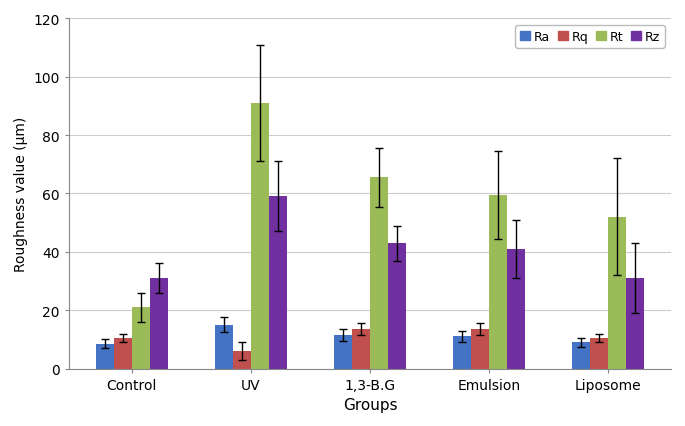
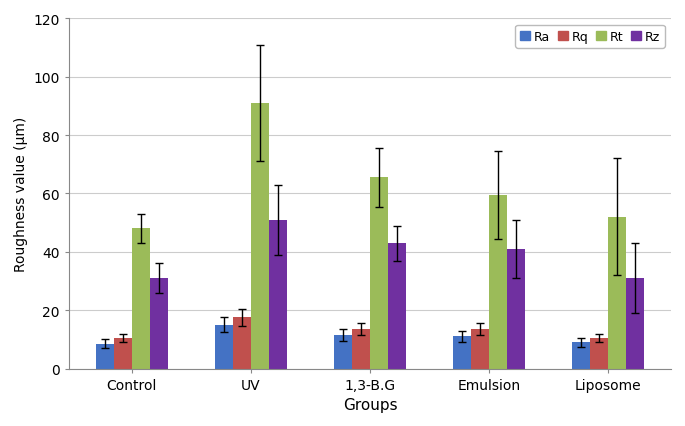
Rt/Control: 21.0 -> 48.0
Rq/UV: 6.0 -> 17.5
Rz/UV: 59 -> 51
